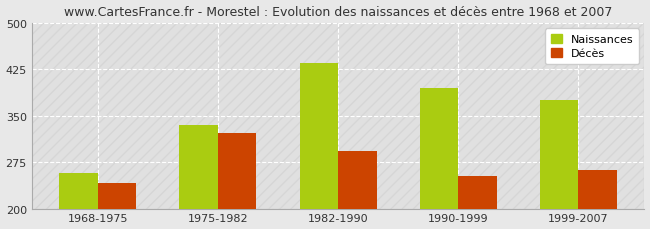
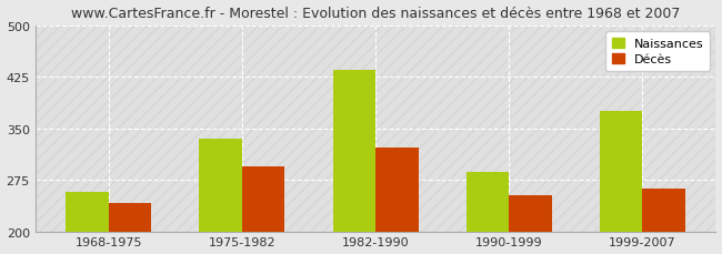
Décès/1975-1982: 322 -> 294
Décès/1982-1990: 293 -> 322
Naissances/1990-1999: 395 -> 286
